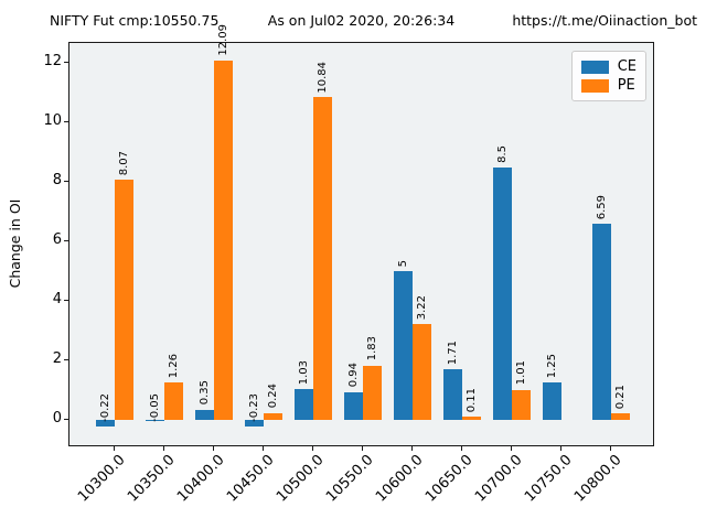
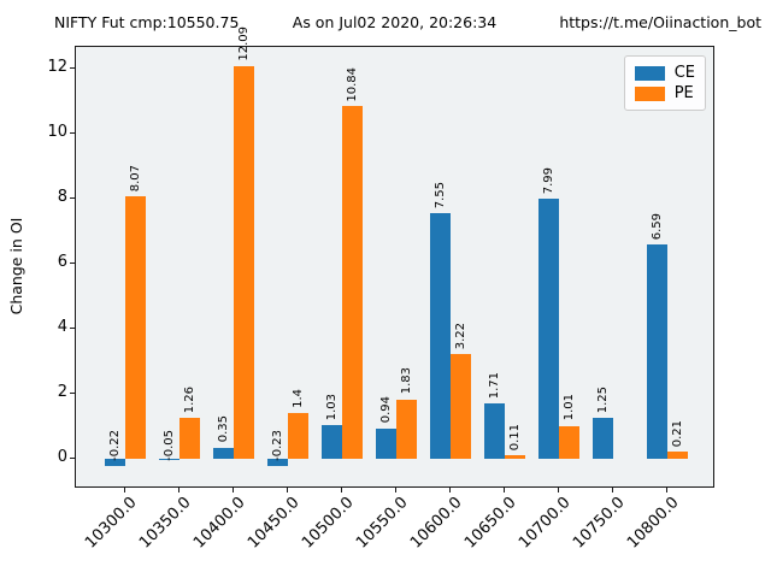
PE/10450.0: 0.24 -> 1.4
CE/10600.0: 5 -> 7.55
CE/10700.0: 8.5 -> 7.99
